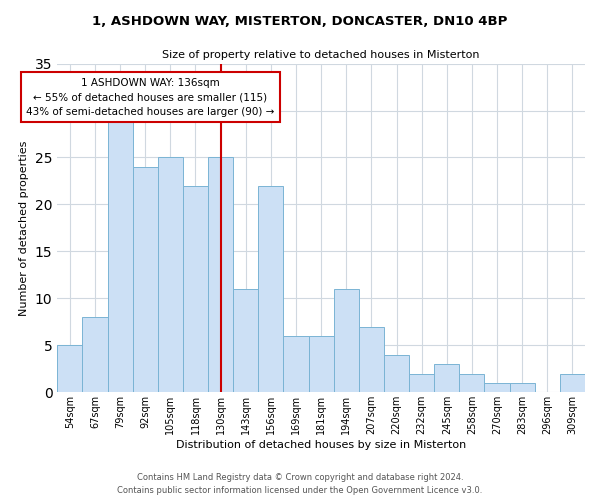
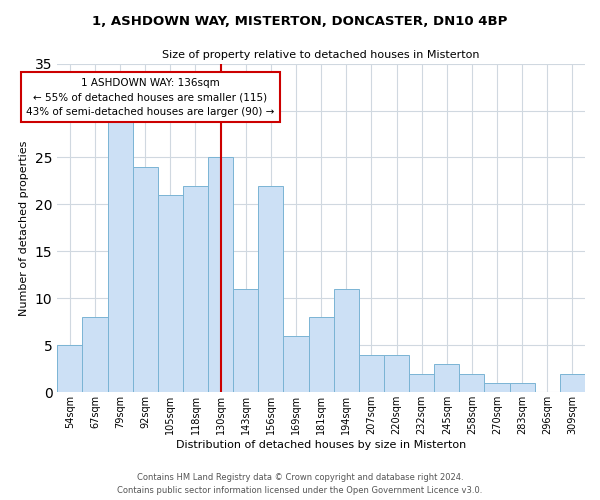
105sqm: 25 -> 21
181sqm: 6 -> 8
207sqm: 7 -> 4
